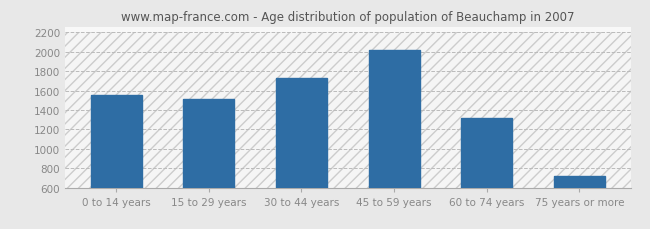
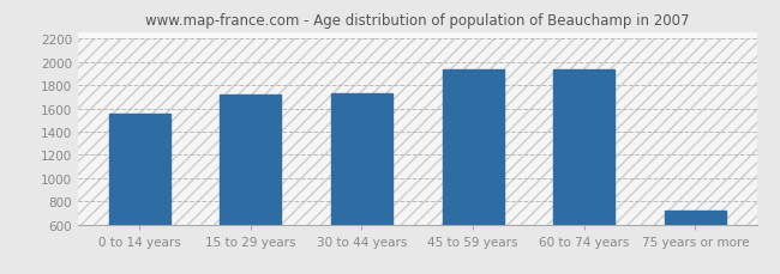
15 to 29 years: 1520 -> 1720
45 to 59 years: 2020 -> 1940
60 to 74 years: 1320 -> 1940
